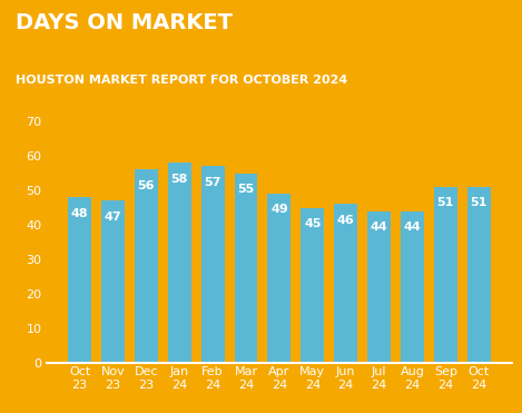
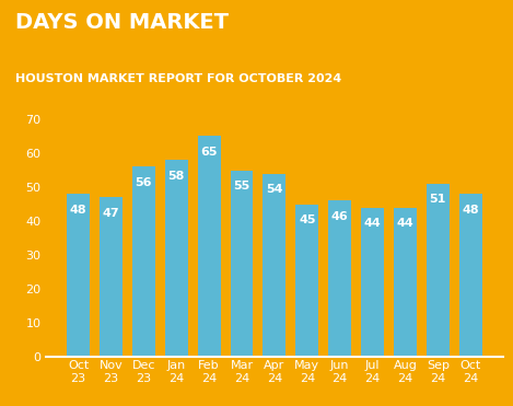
Feb 24: 57 -> 65
Apr 24: 49 -> 54
Oct 24: 51 -> 48
